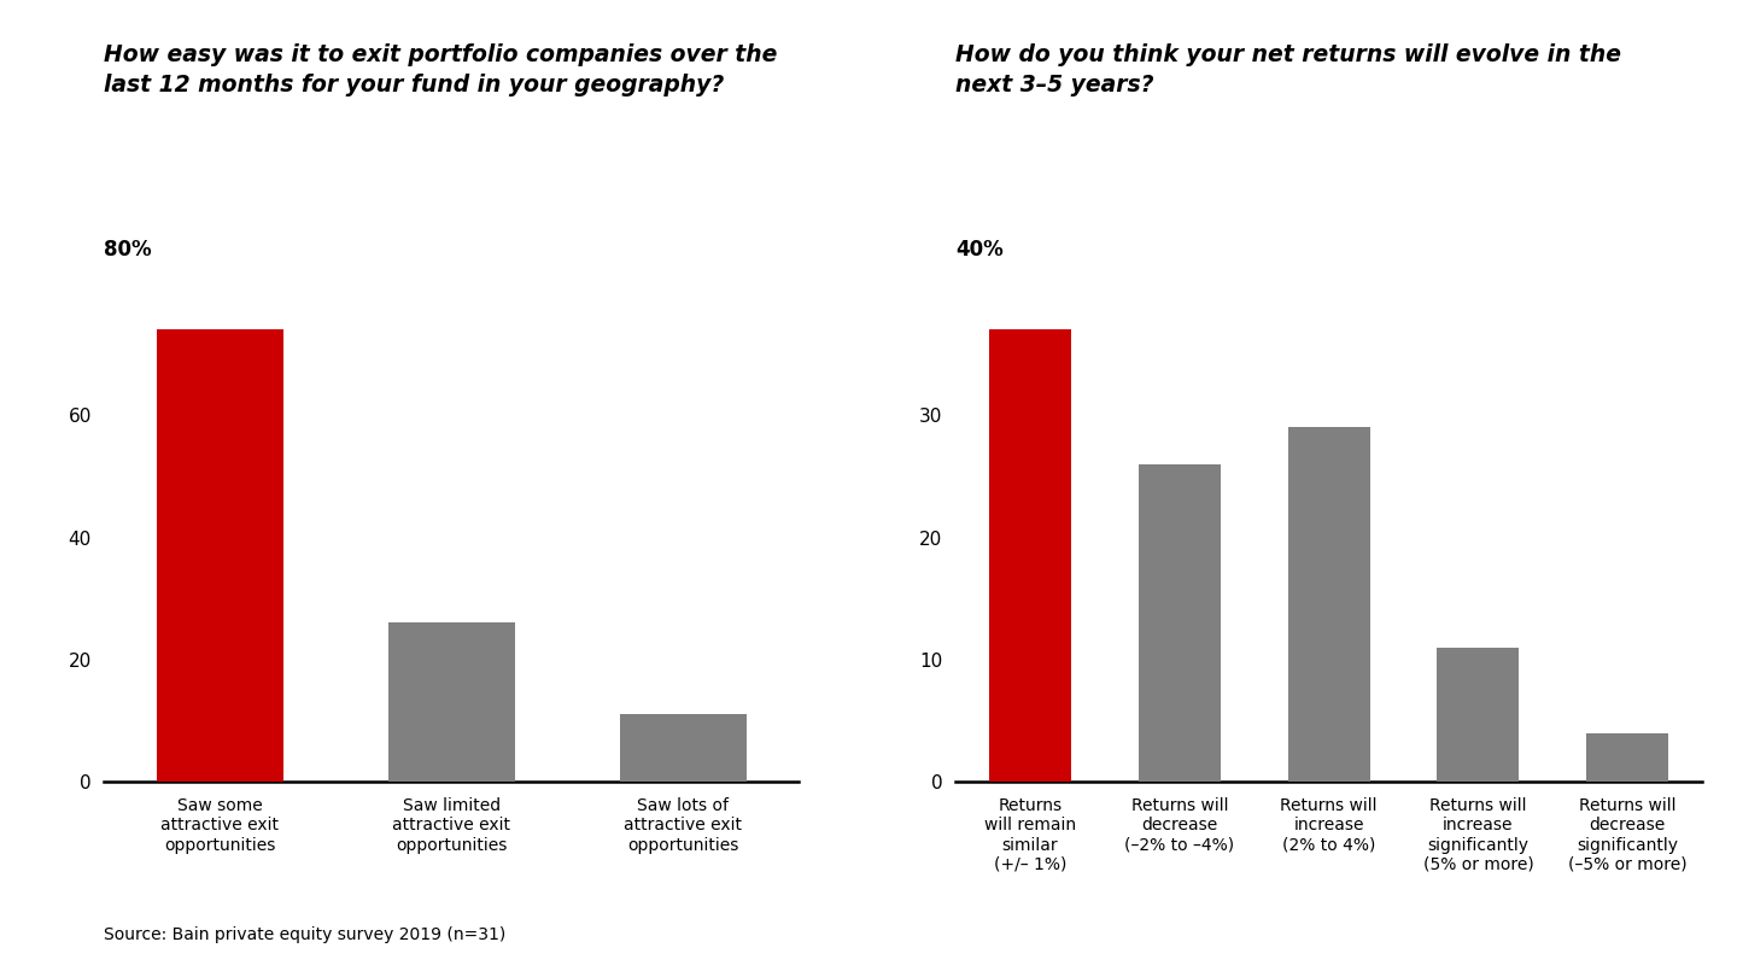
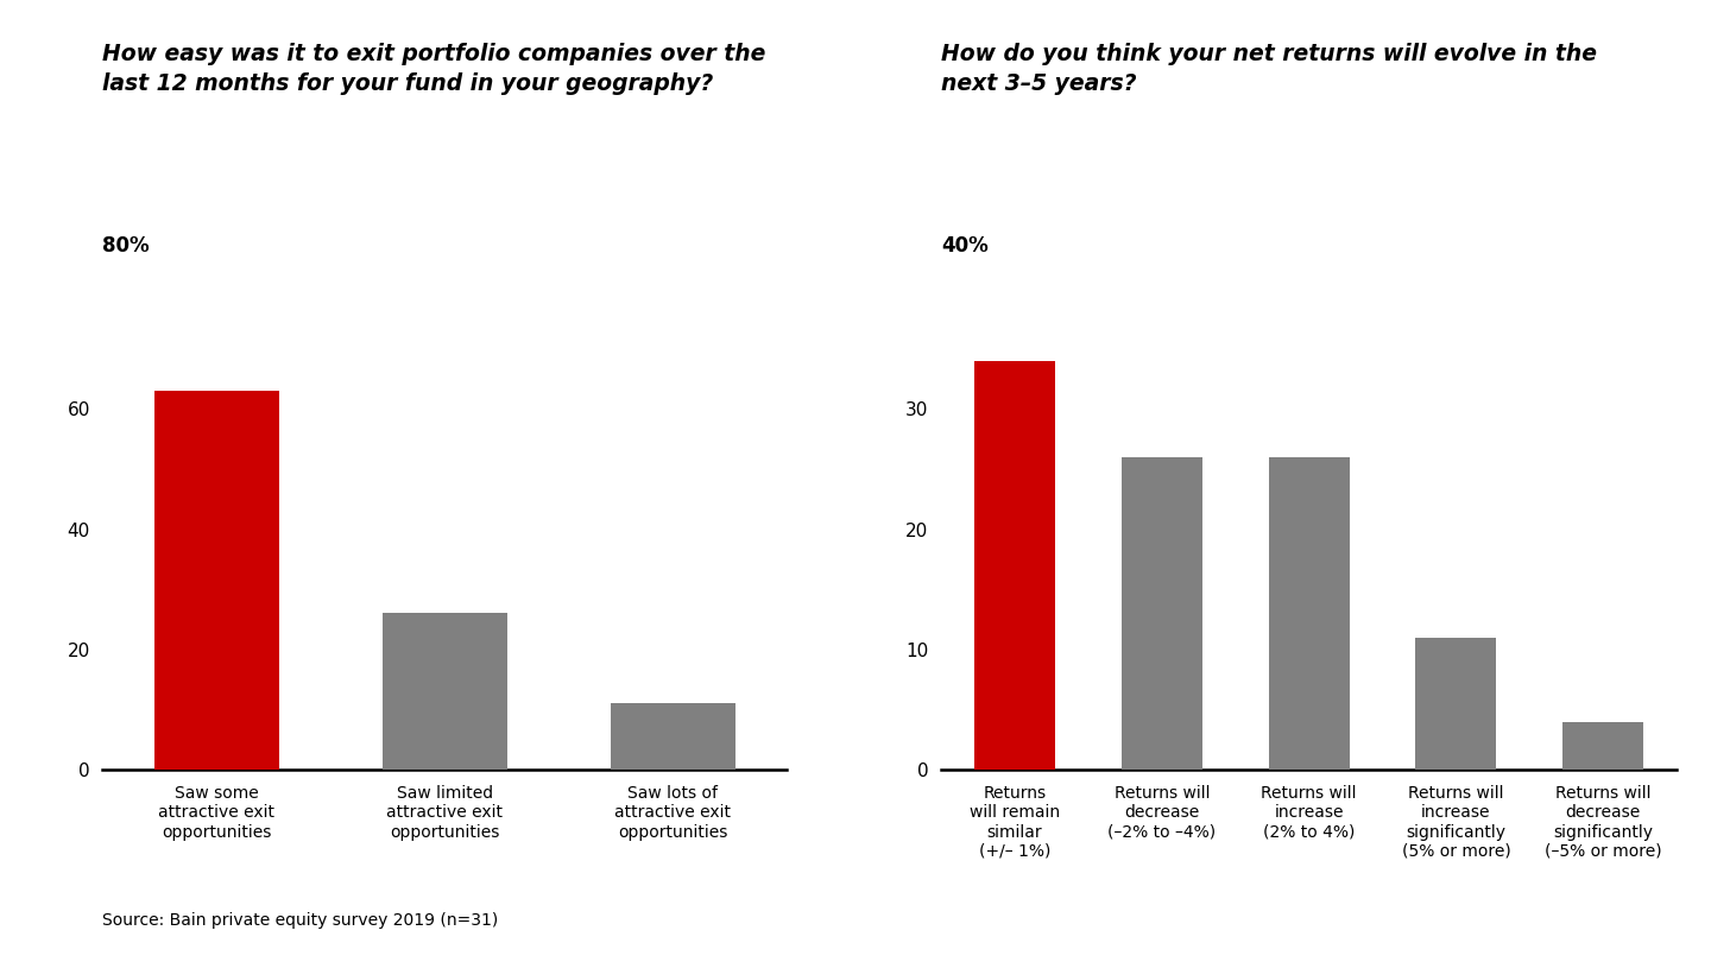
Saw some attractive exit opportunities: 74 -> 63
Returns will remain similar (+/– 1%): 37 -> 34
Returns will increase (2% to 4%): 29 -> 26
